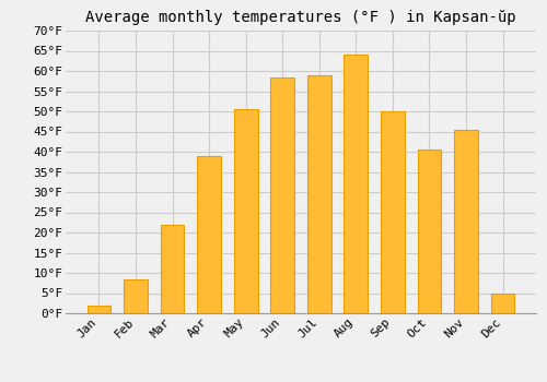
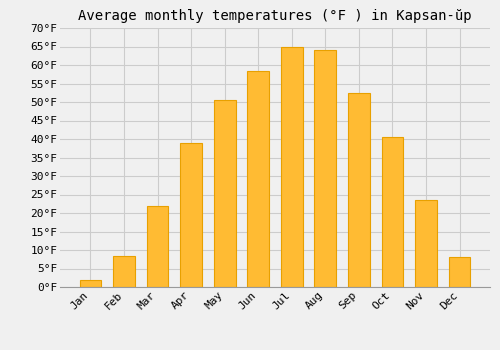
Jul: 59.0°F -> 65.0°F
Sep: 50.0°F -> 52.5°F
Nov: 45.5°F -> 23.5°F
Dec: 5.0°F -> 8.0°F
